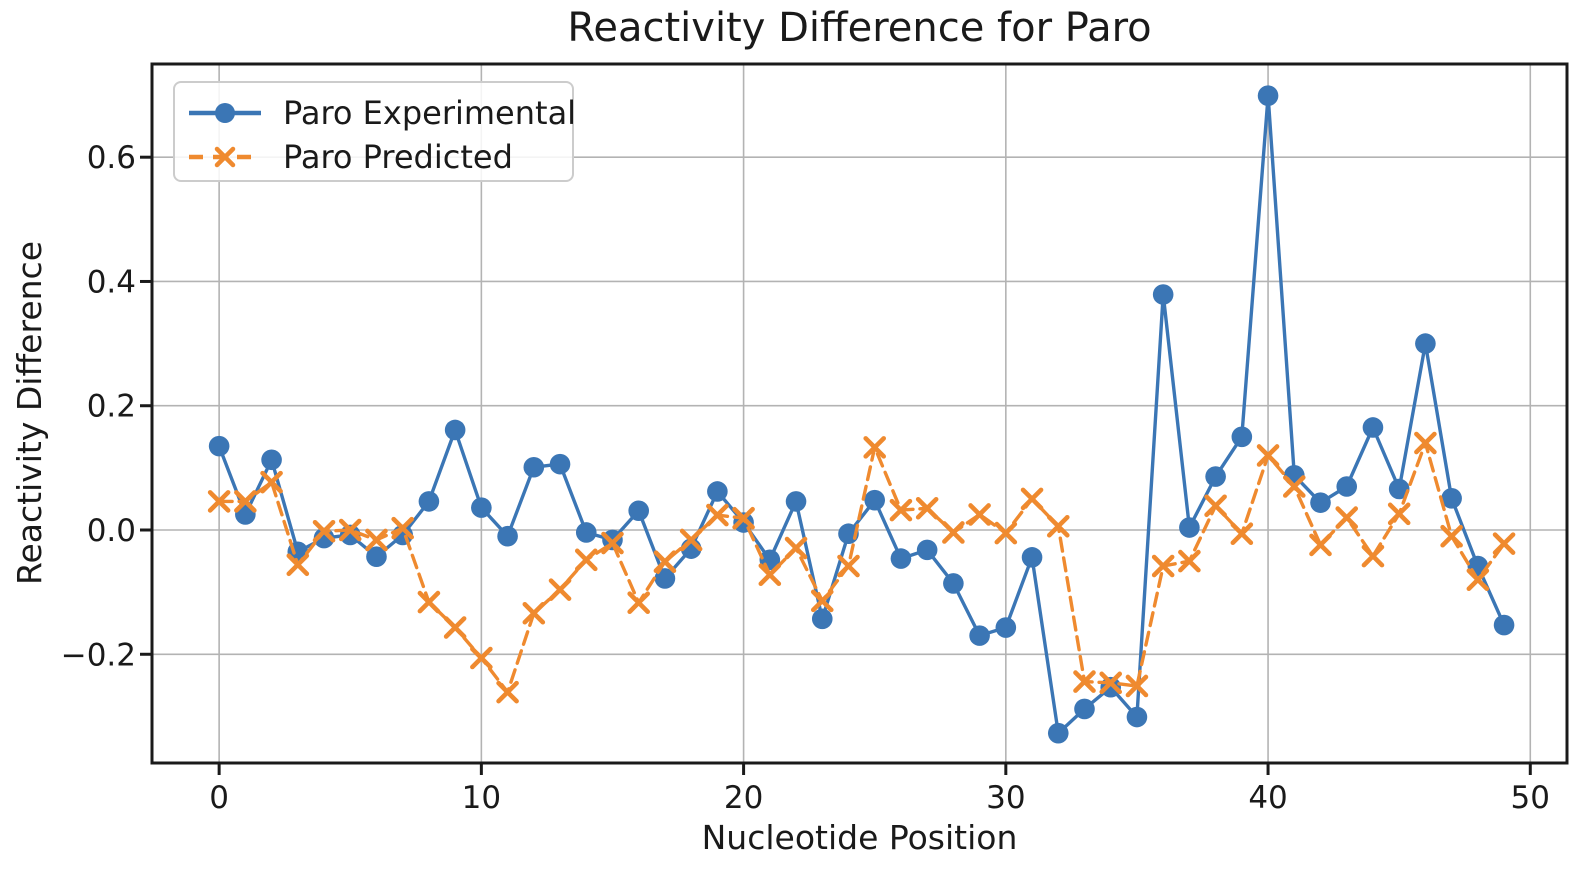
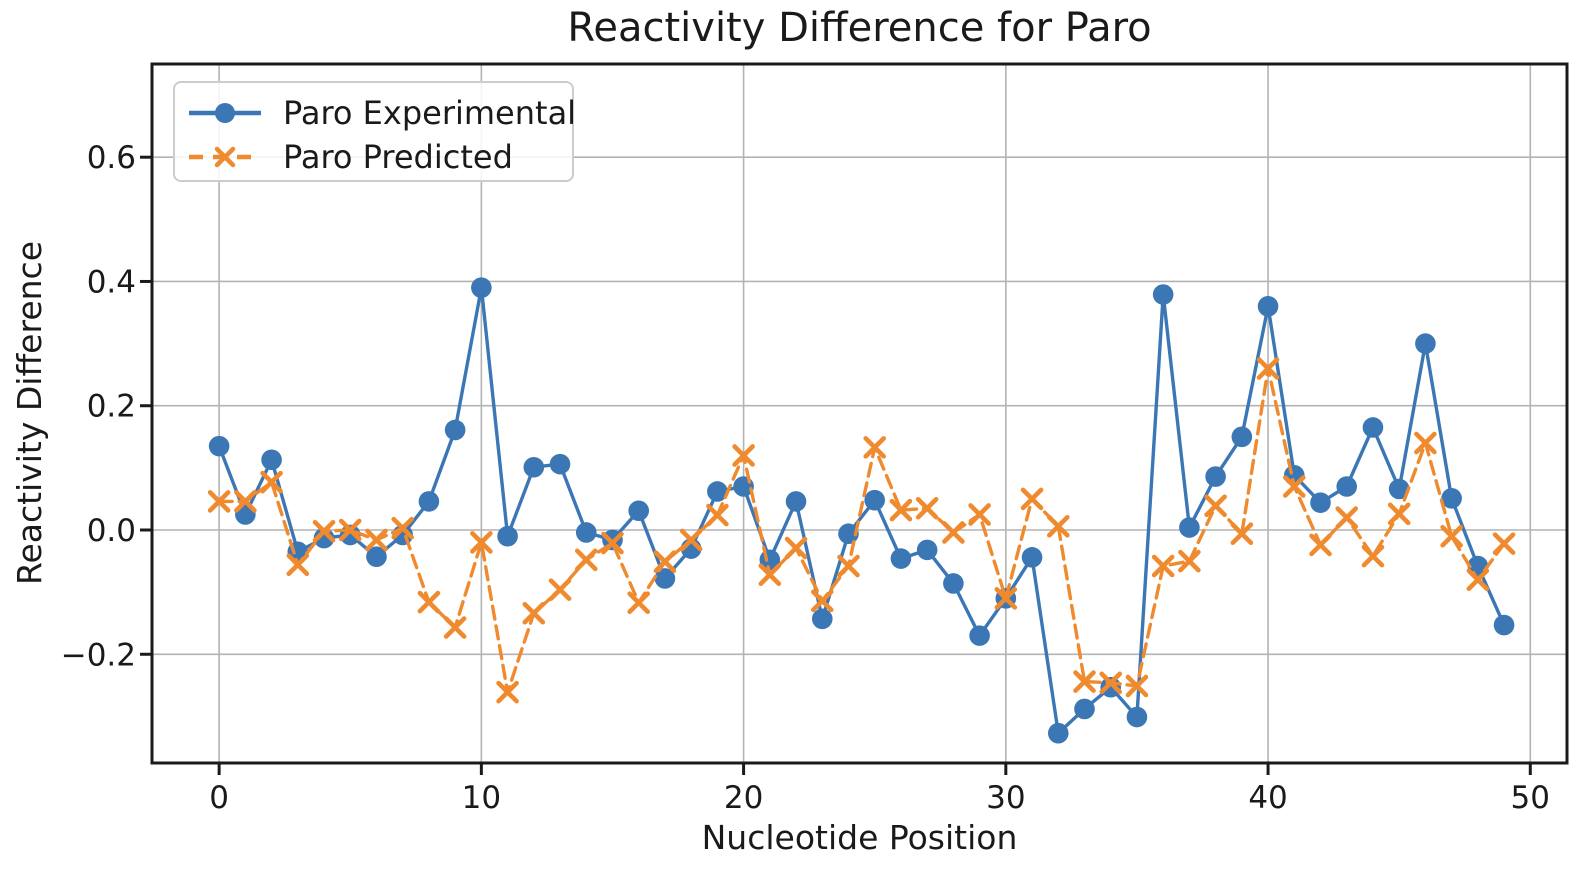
Paro Experimental/10: 0.04 -> 0.39
Paro Predicted/10: -0.21 -> -0.02
Paro Experimental/20: 0.01 -> 0.07
Paro Predicted/20: 0.02 -> 0.12
Paro Experimental/30: -0.16 -> -0.11
Paro Predicted/30: -0.01 -> -0.11
Paro Experimental/40: 0.70 -> 0.36
Paro Predicted/40: 0.12 -> 0.26
